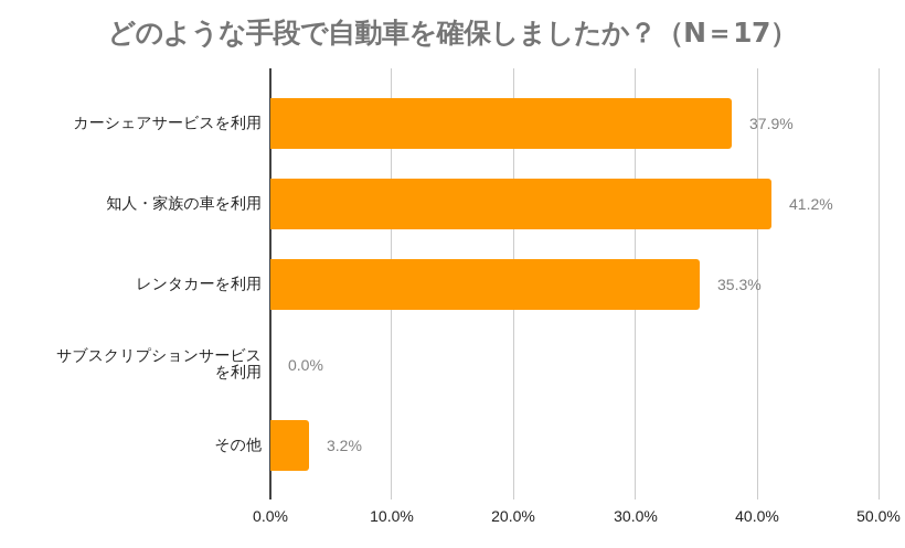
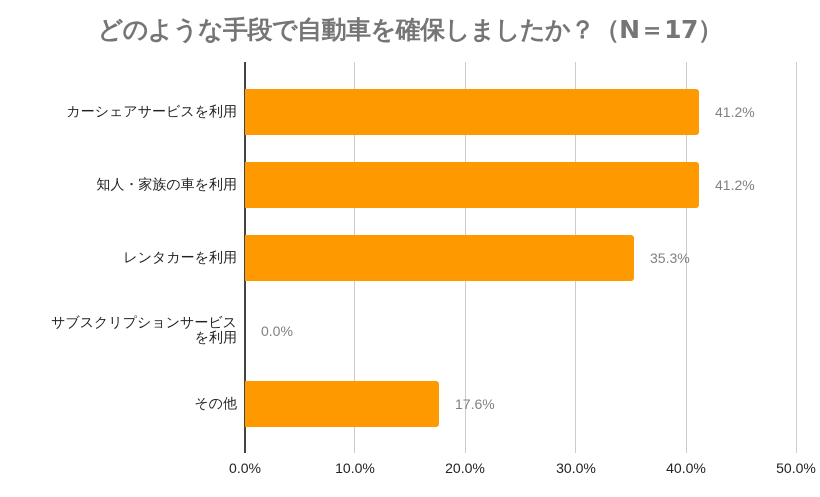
カーシェアサービスを利用: 37.9% -> 41.2%
その他: 3.2% -> 17.6%
